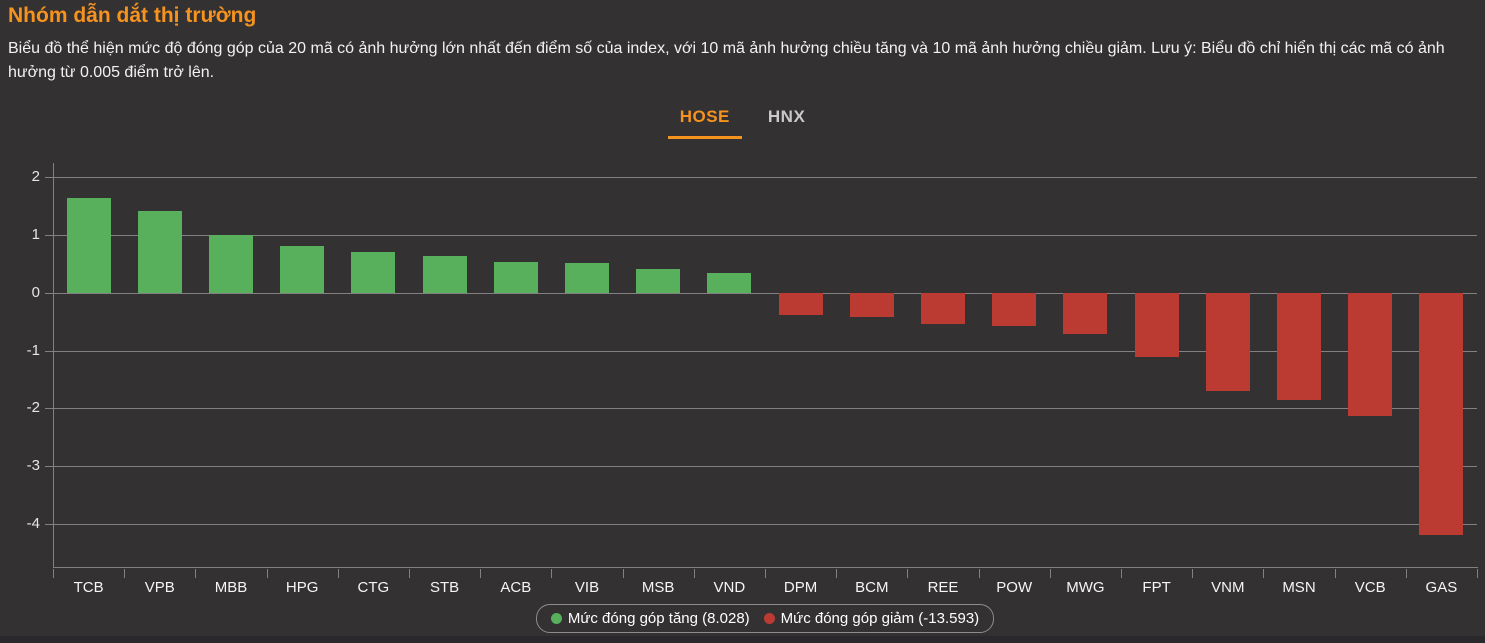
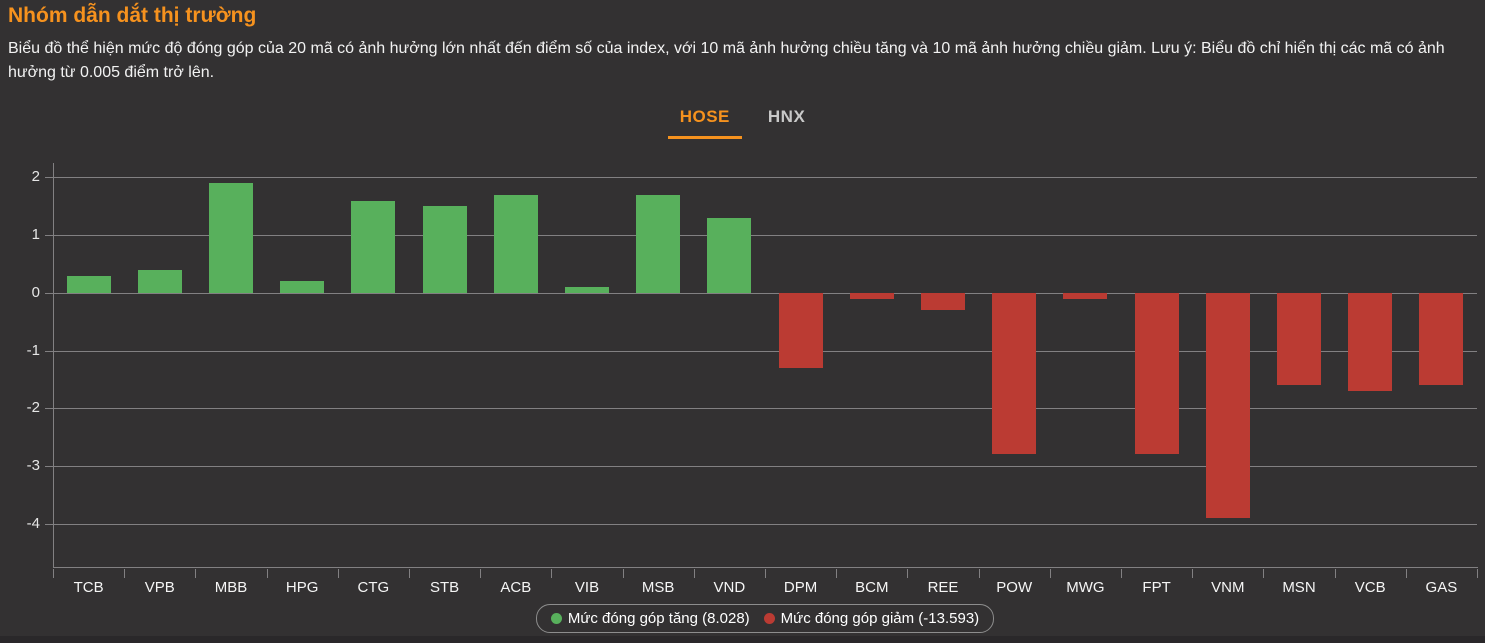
TCB: 1.6 -> 0.3
VPB: 1.4 -> 0.4
MBB: 1.0 -> 1.9
HPG: 0.8 -> 0.2
CTG: 0.7 -> 1.6
STB: 0.6 -> 1.5
ACB: 0.5 -> 1.7
VIB: 0.5 -> 0.1
MSB: 0.4 -> 1.7
VND: 0.3 -> 1.3
DPM: -0.4 -> -1.3
BCM: -0.4 -> -0.1
REE: -0.5 -> -0.3
POW: -0.6 -> -2.8
MWG: -0.7 -> -0.1
FPT: -1.1 -> -2.8
VNM: -1.7 -> -3.9
MSN: -1.9 -> -1.6
VCB: -2.1 -> -1.7
GAS: -4.2 -> -1.6
